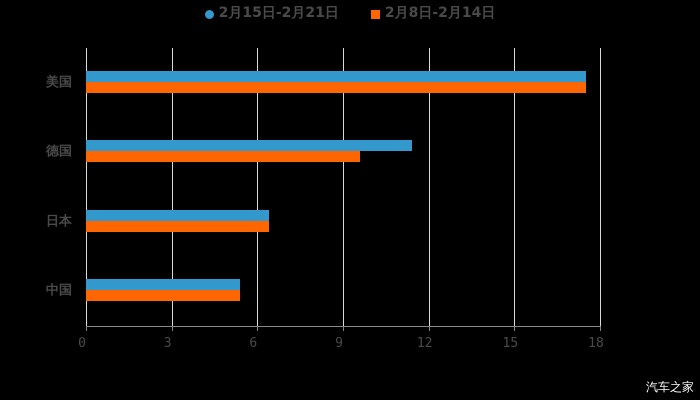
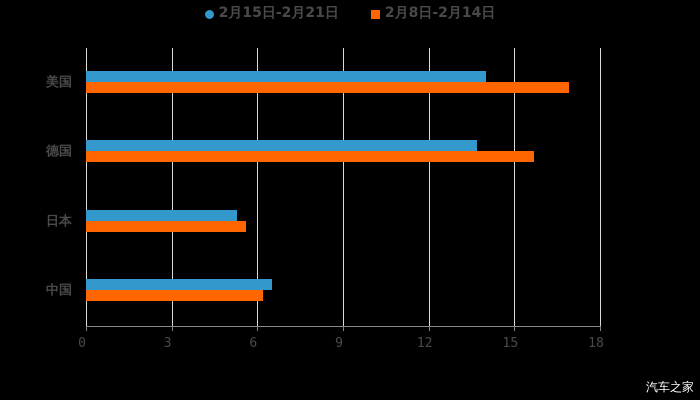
2月15日-2月21日/美国: 17.5 -> 14.0
2月8日-2月14日/美国: 17.5 -> 16.9
2月15日-2月21日/德国: 11.4 -> 13.7
2月8日-2月14日/德国: 9.6 -> 15.7
2月15日-2月21日/日本: 6.4 -> 5.3
2月8日-2月14日/日本: 6.4 -> 5.6
2月15日-2月21日/中国: 5.4 -> 6.5
2月8日-2月14日/中国: 5.4 -> 6.2
